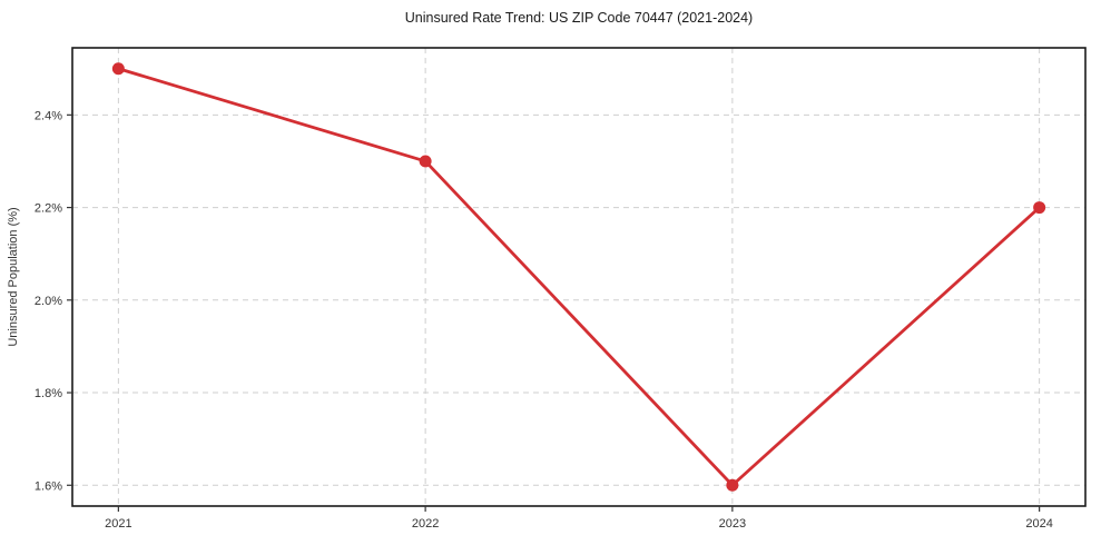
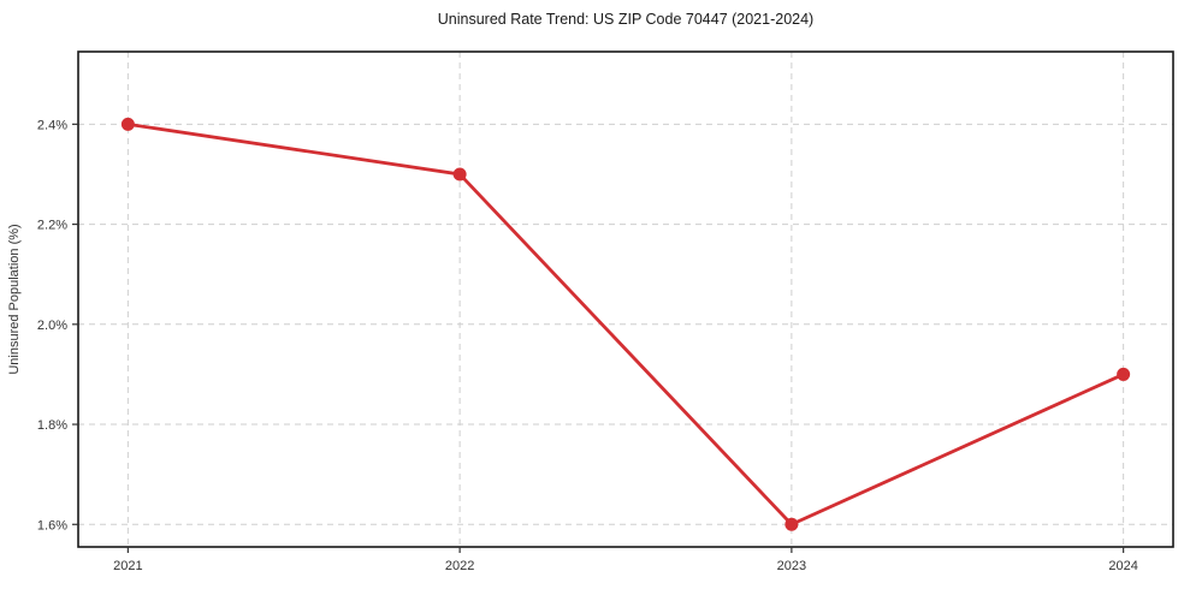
2021: 2.5% -> 2.4%
2024: 2.2% -> 1.9%
